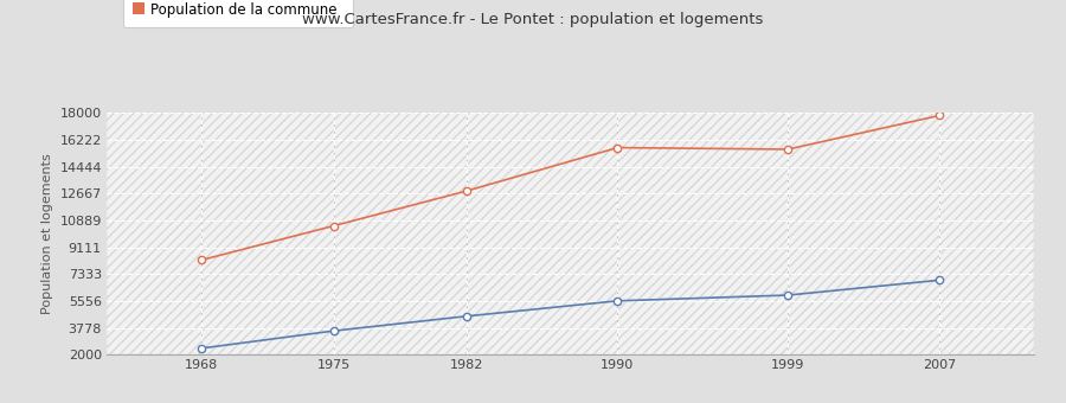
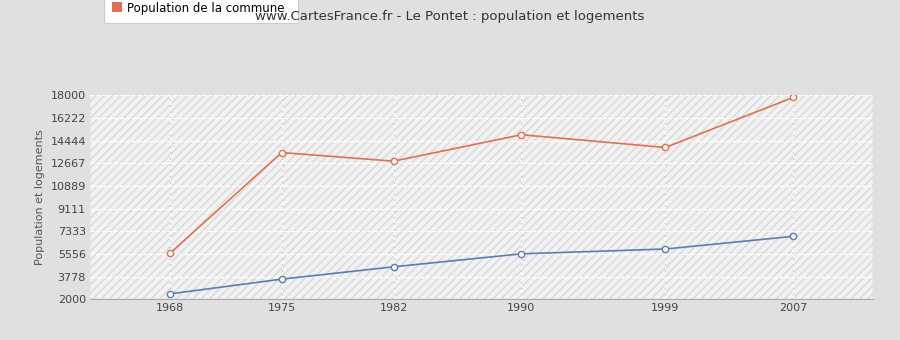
Population de la commune/1968: 8300 -> 5600
Population de la commune/1975: 10500 -> 13500
Population de la commune/1990: 15700 -> 14900
Population de la commune/1999: 15600 -> 13900
